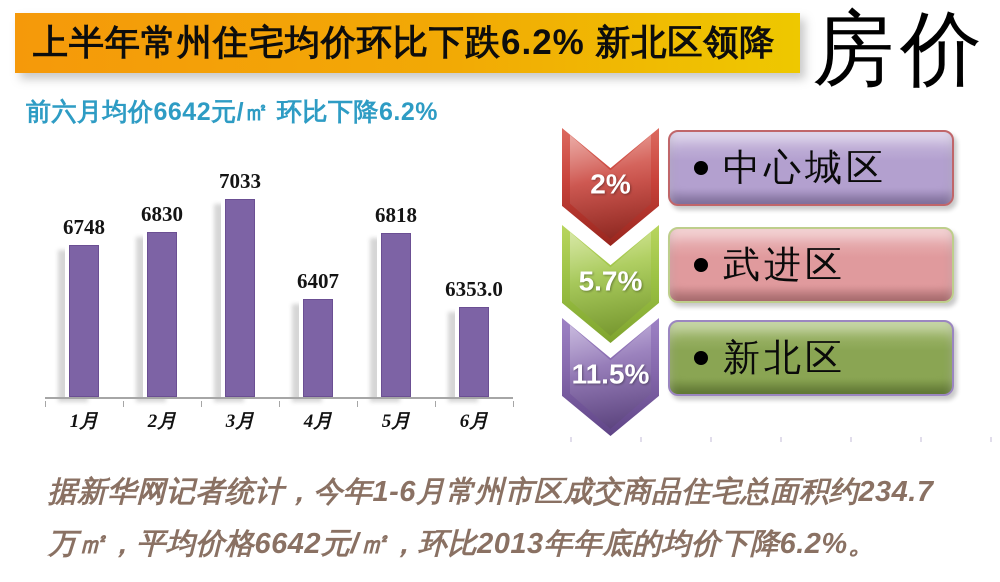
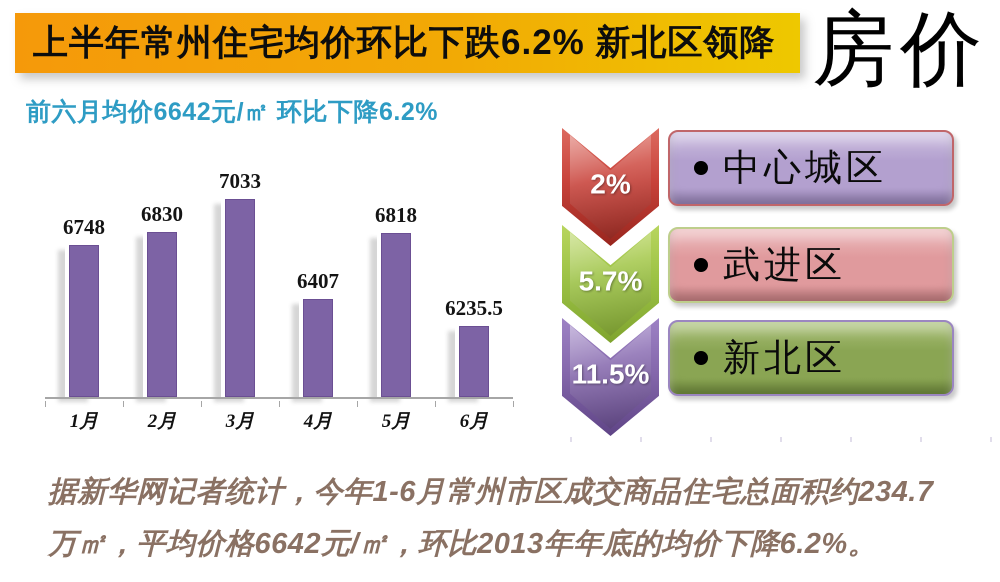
6月: 6353.0 -> 6235.5
